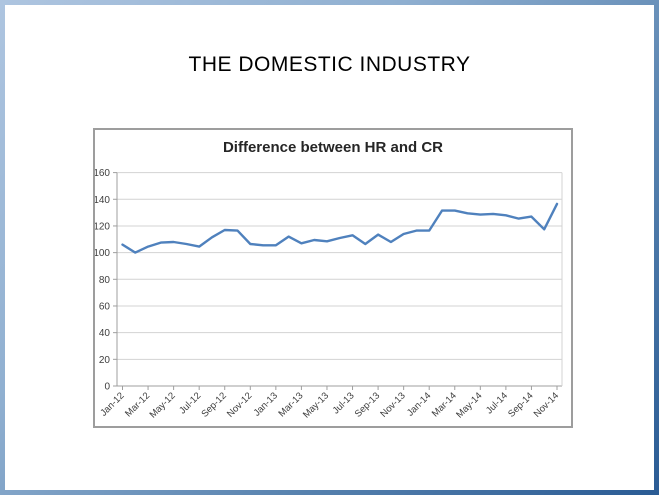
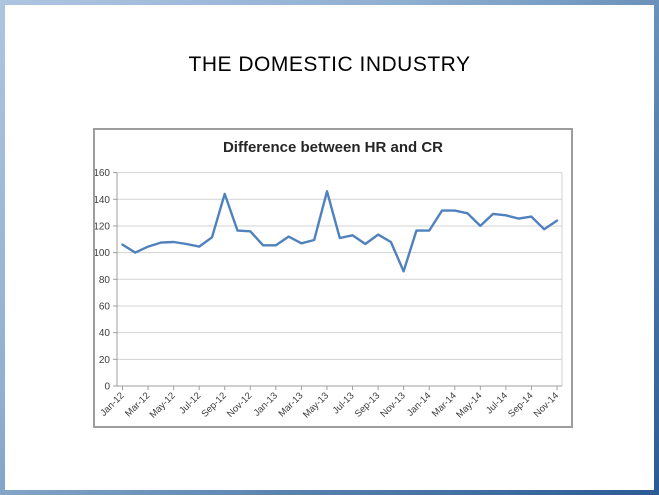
Sep-12: 117 -> 144
Nov-12: 106 -> 116
May-13: 108 -> 146
Nov-13: 114 -> 86
May-14: 128 -> 120
Nov-14: 136 -> 124
